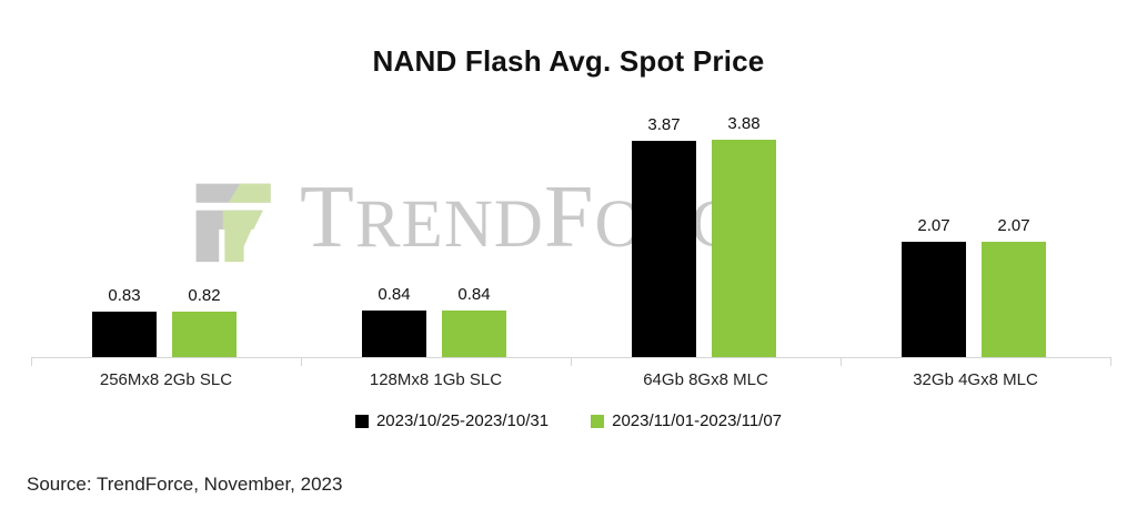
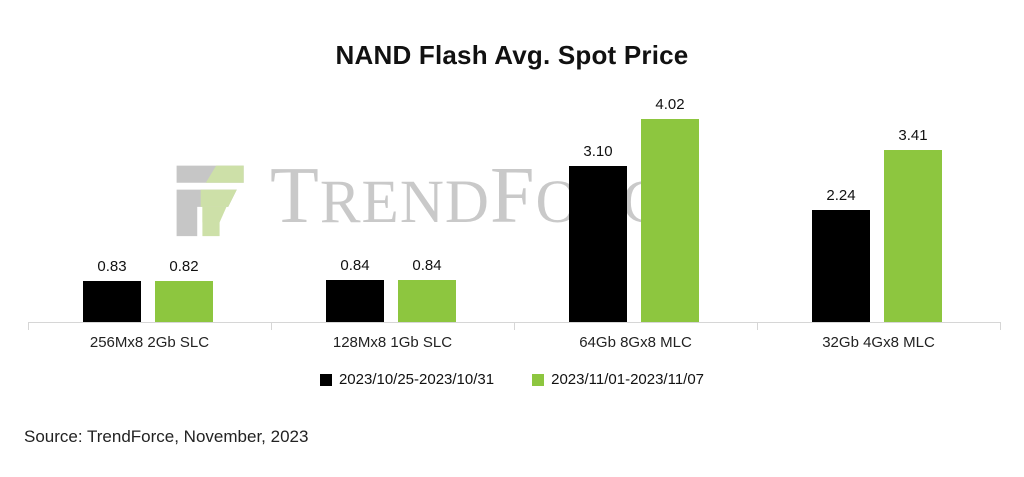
2023/10/25-2023/10/31/64Gb 8Gx8 MLC: 3.87 -> 3.10
2023/11/01-2023/11/07/64Gb 8Gx8 MLC: 3.88 -> 4.02
2023/10/25-2023/10/31/32Gb 4Gx8 MLC: 2.07 -> 2.24
2023/11/01-2023/11/07/32Gb 4Gx8 MLC: 2.07 -> 3.41
